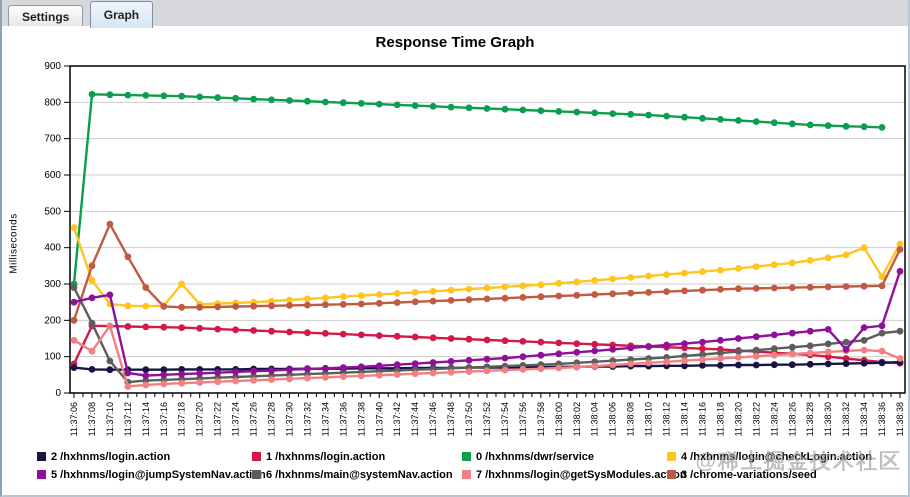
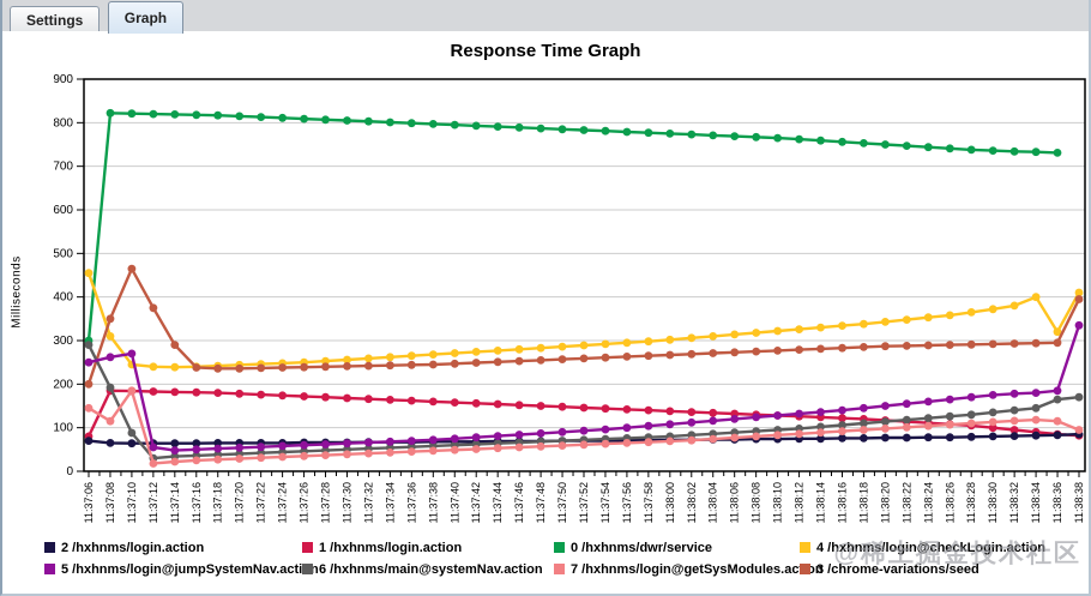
4 /hxhnms/login@checkLogin.action/11:37:18: 300 -> 240
5 /hxhnms/login@jumpSystemNav.action/11:38:32: 120 -> 180
